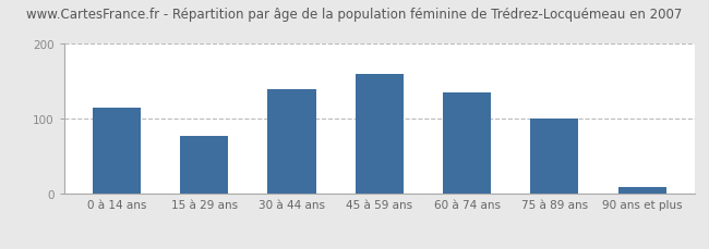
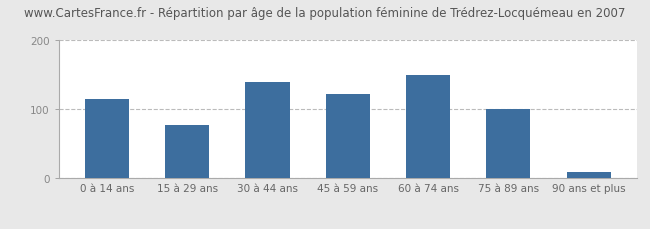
45 à 59 ans: 160 -> 122
60 à 74 ans: 135 -> 150
